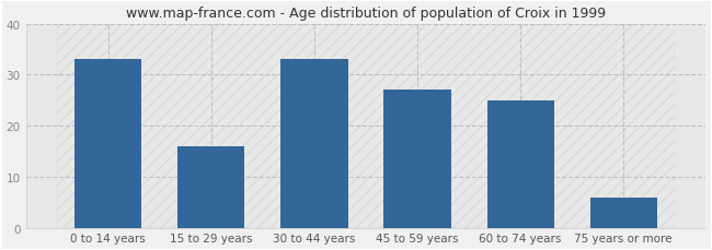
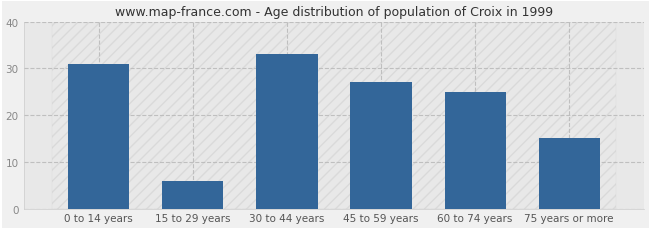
0 to 14 years: 33 -> 31
15 to 29 years: 16 -> 6
75 years or more: 6 -> 15
